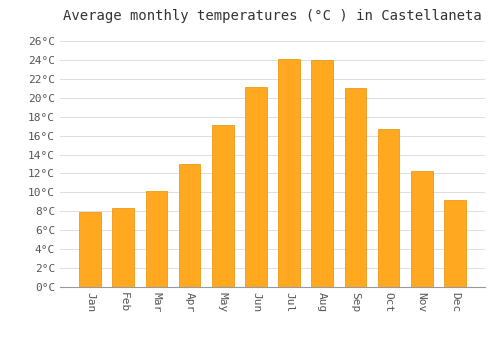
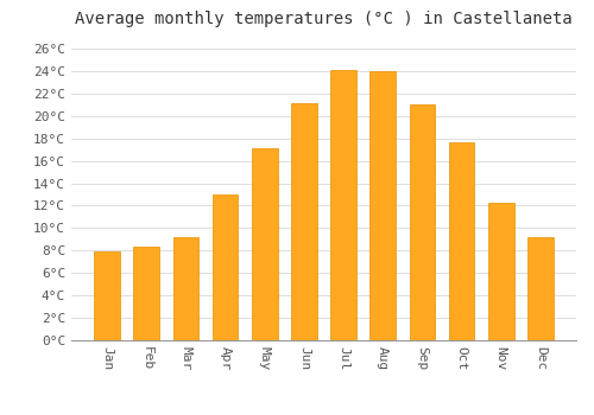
Mar: 10.1°C -> 9.2°C
Oct: 16.7°C -> 17.6°C
